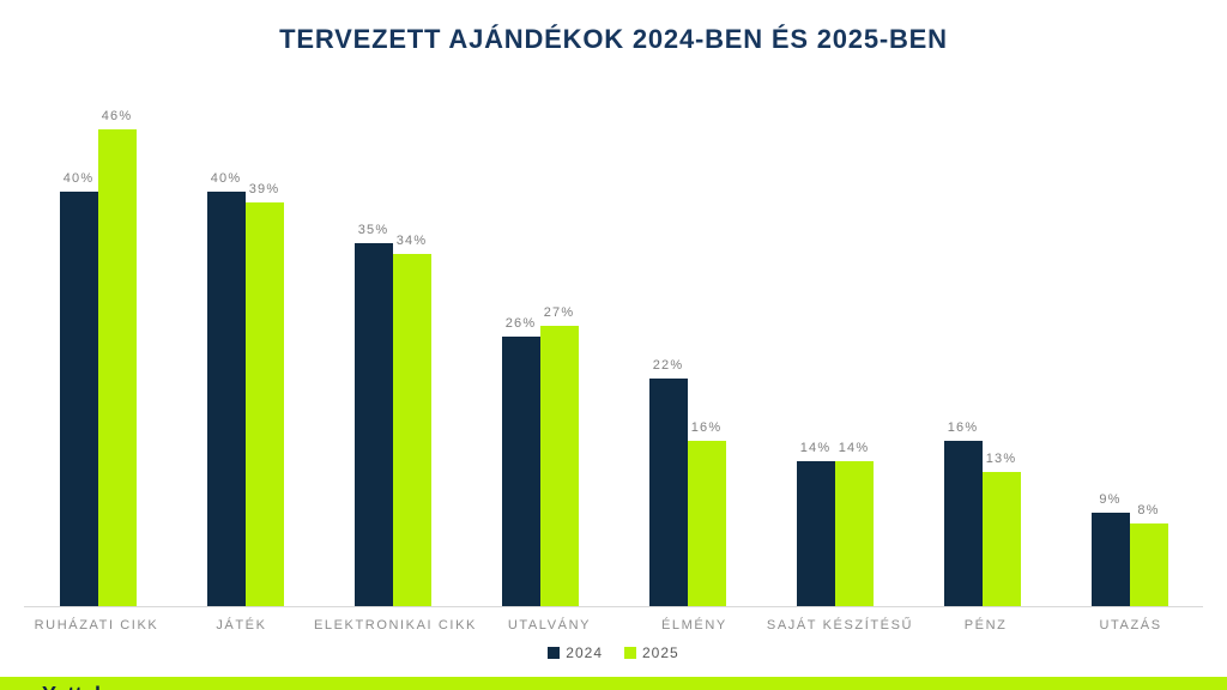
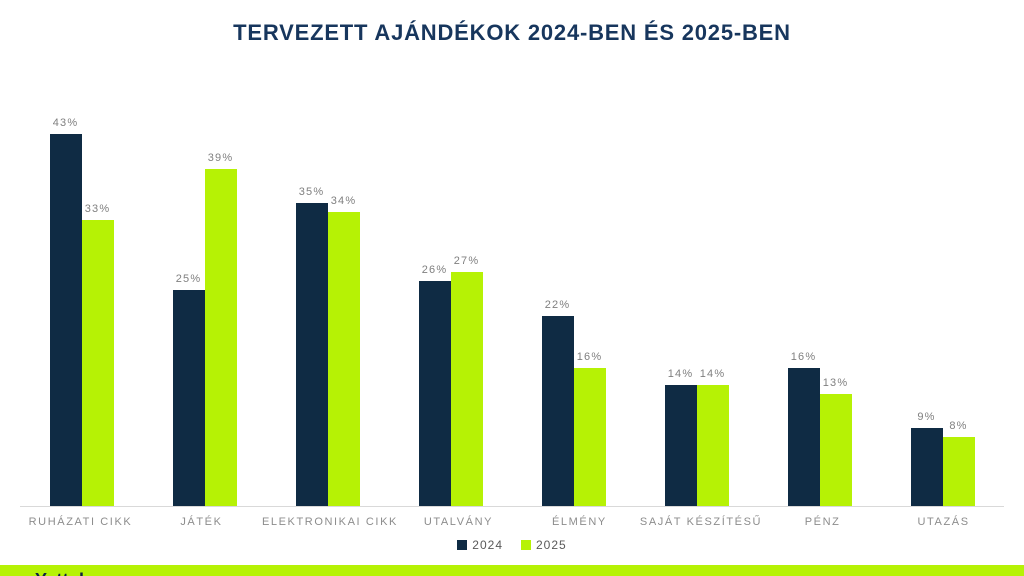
2024/RUHÁZATI CIKK: 40% -> 43%
2025/RUHÁZATI CIKK: 46% -> 33%
2024/JÁTÉK: 40% -> 25%
